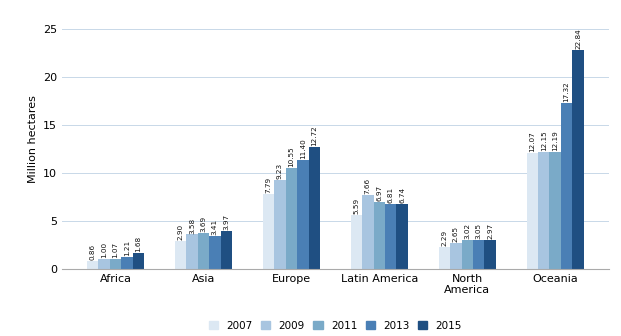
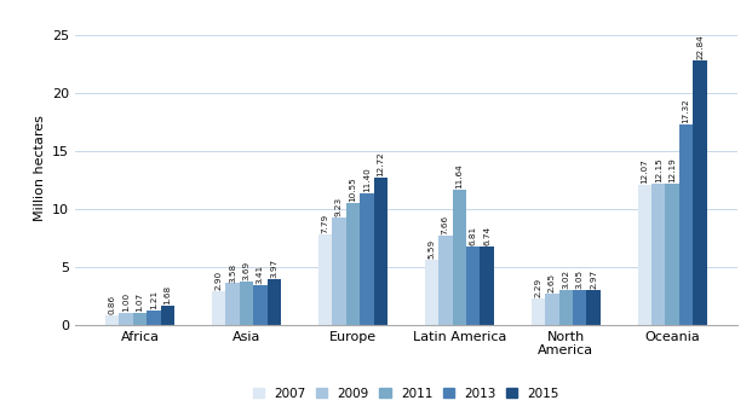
2011/Latin America: 6.97 -> 11.64
